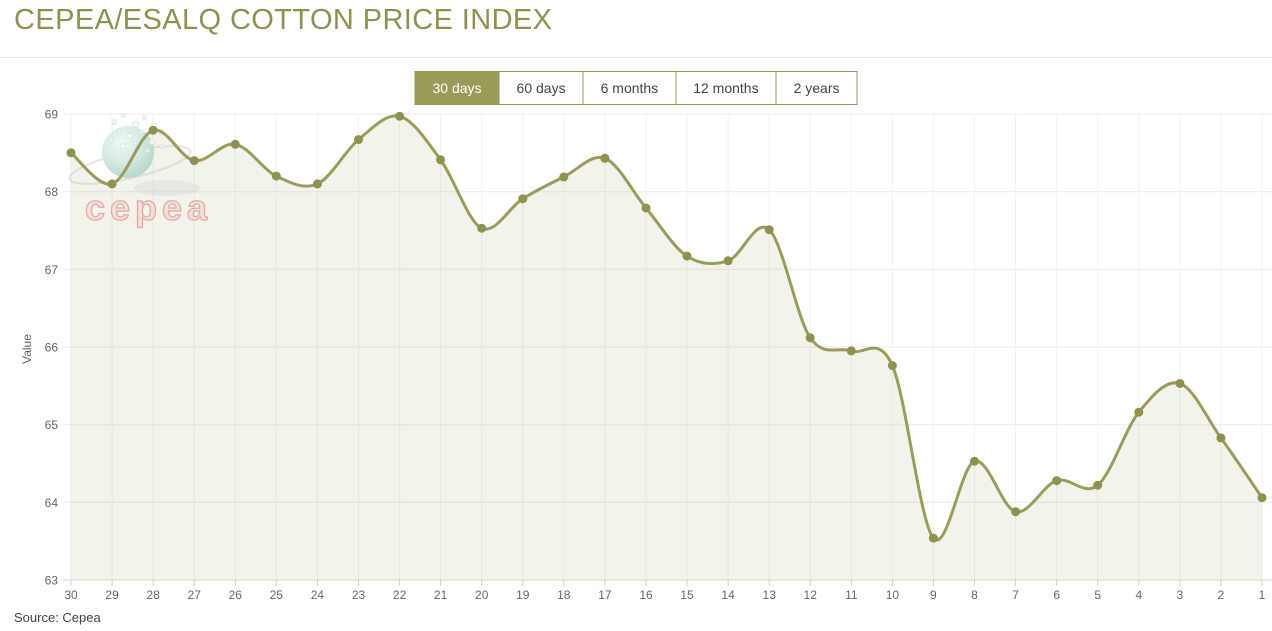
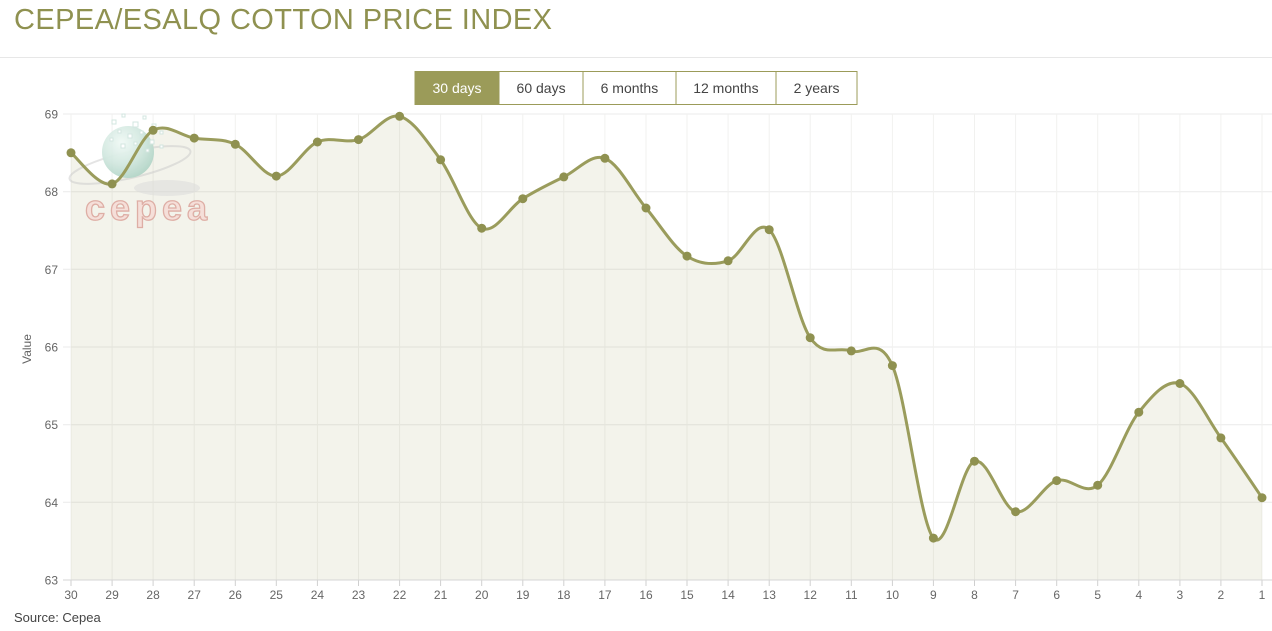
27: 68.4 -> 68.7
24: 68.1 -> 68.6
